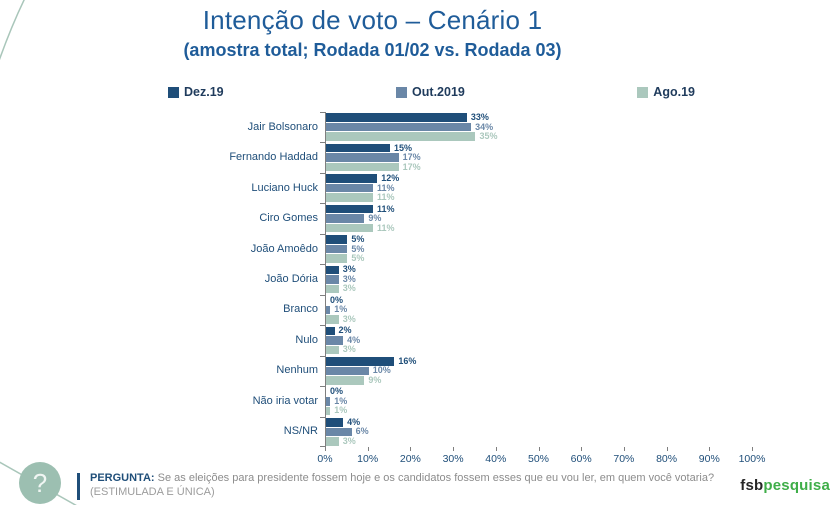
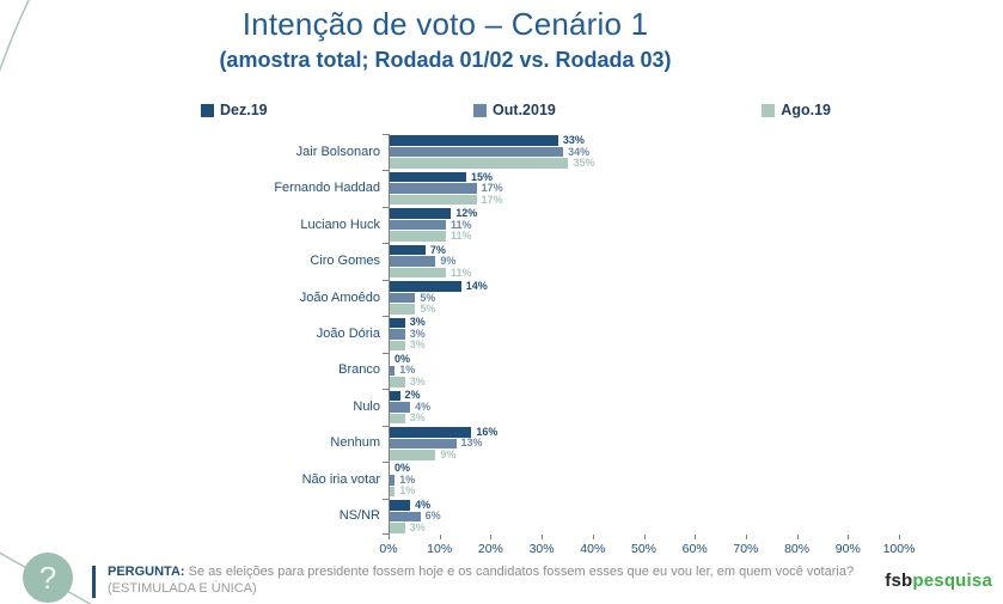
Dez.19/Ciro Gomes: 11% -> 7%
Dez.19/João Amoêdo: 5% -> 14%
Out.2019/Nenhum: 10% -> 13%
